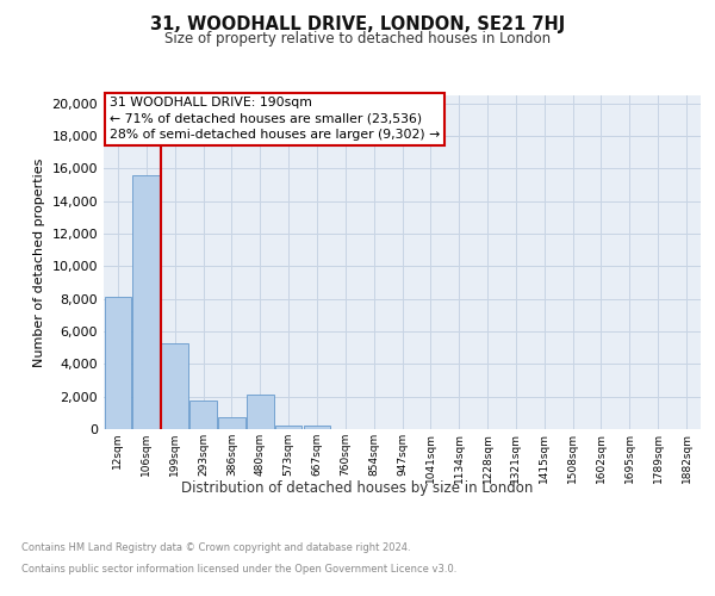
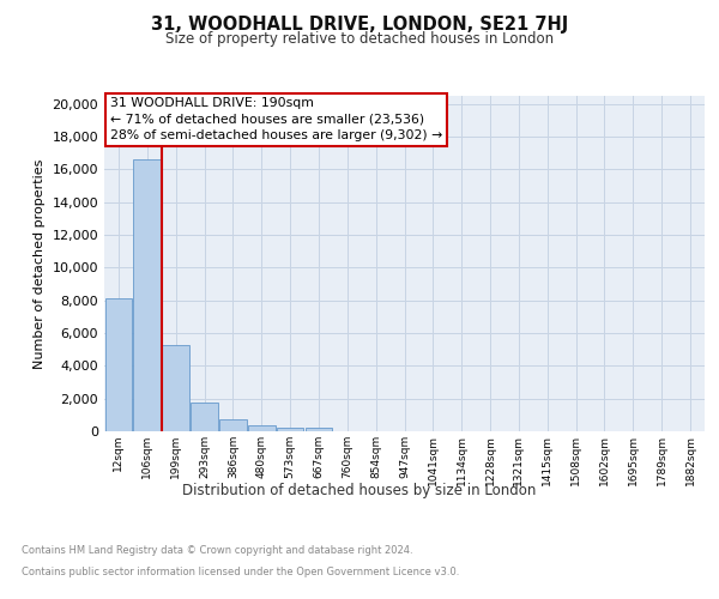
106sqm: 15,600 -> 16,600
480sqm: 2,100 -> 300
